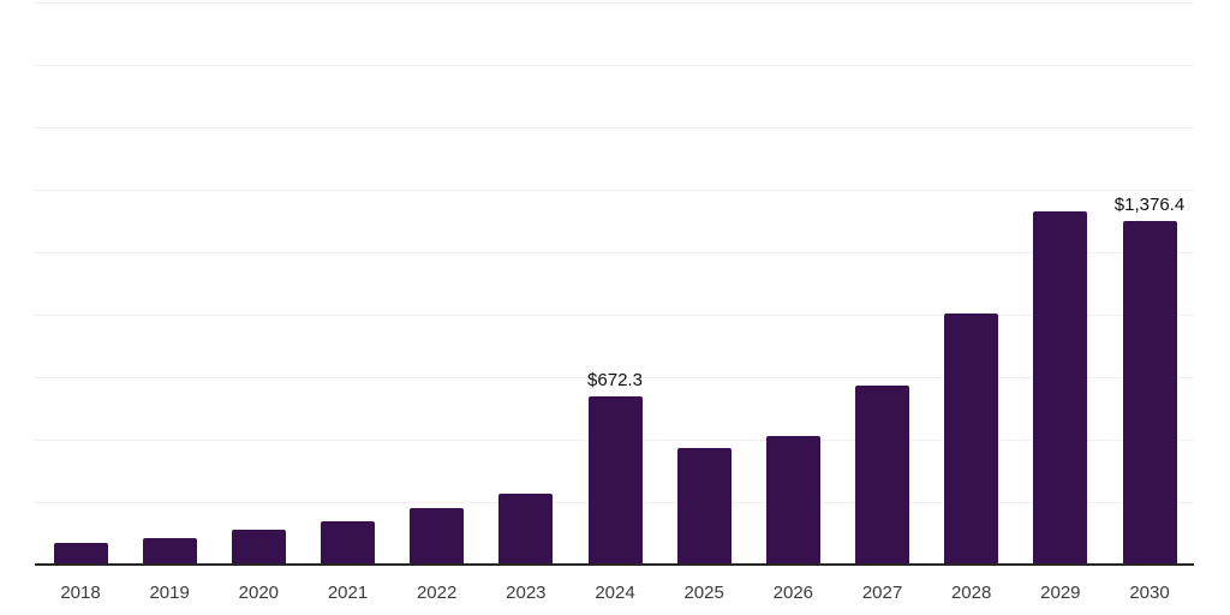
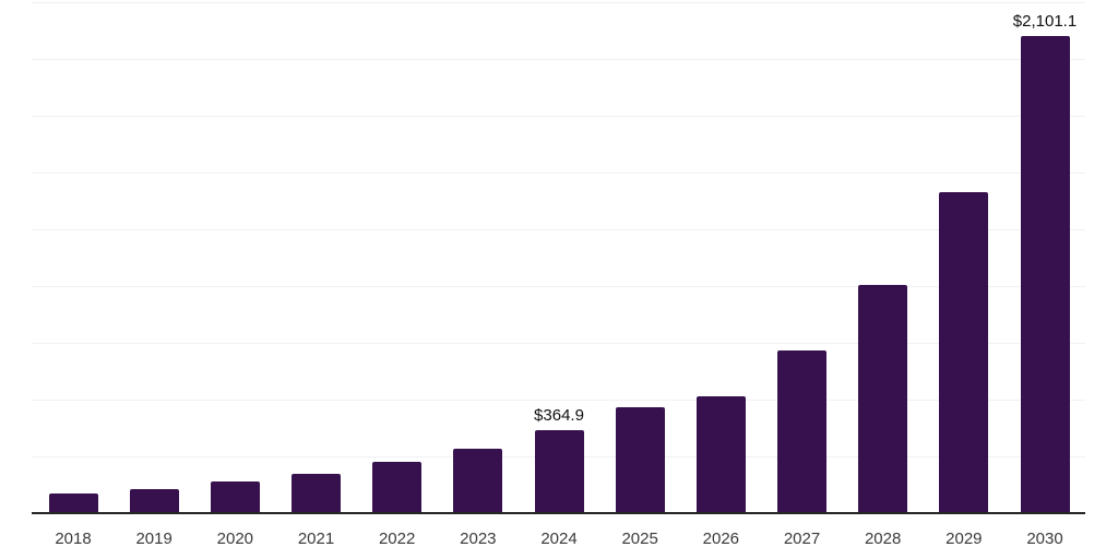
2024: $672.3 -> $364.9
2030: $1,376.4 -> $2,101.1
